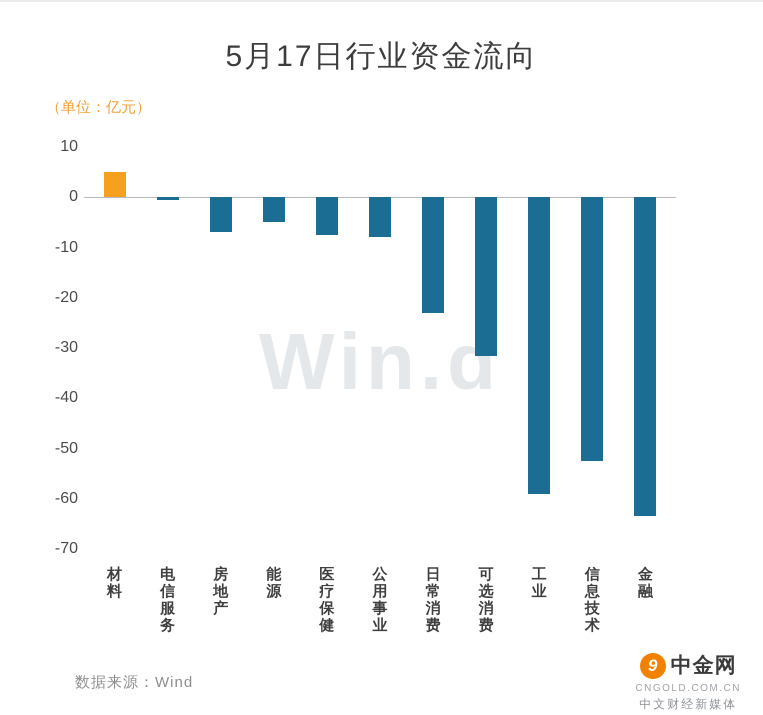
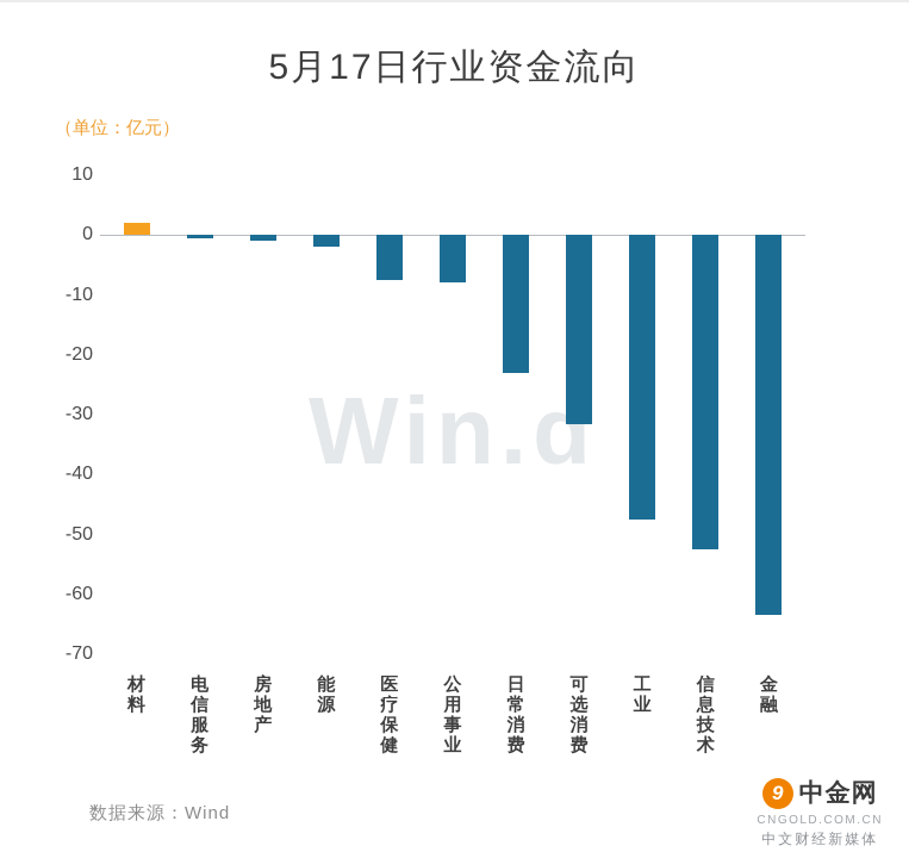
材料: 5 -> 2
房地产: -7 -> -1
能源: -5 -> -2
工业: -59 -> -48
